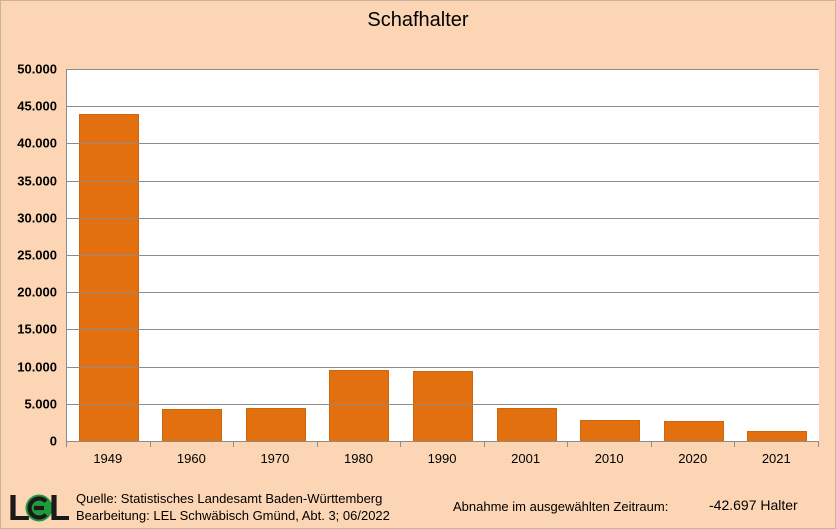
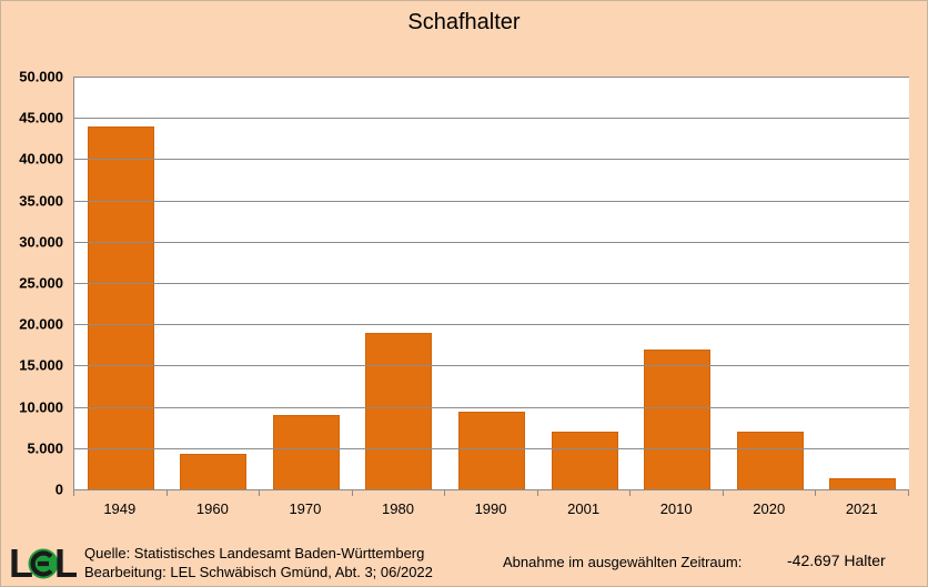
1970: 4000 -> 9000
1980: 10000 -> 19000
2001: 4000 -> 7000
2010: 3000 -> 17000
2020: 3000 -> 7000
